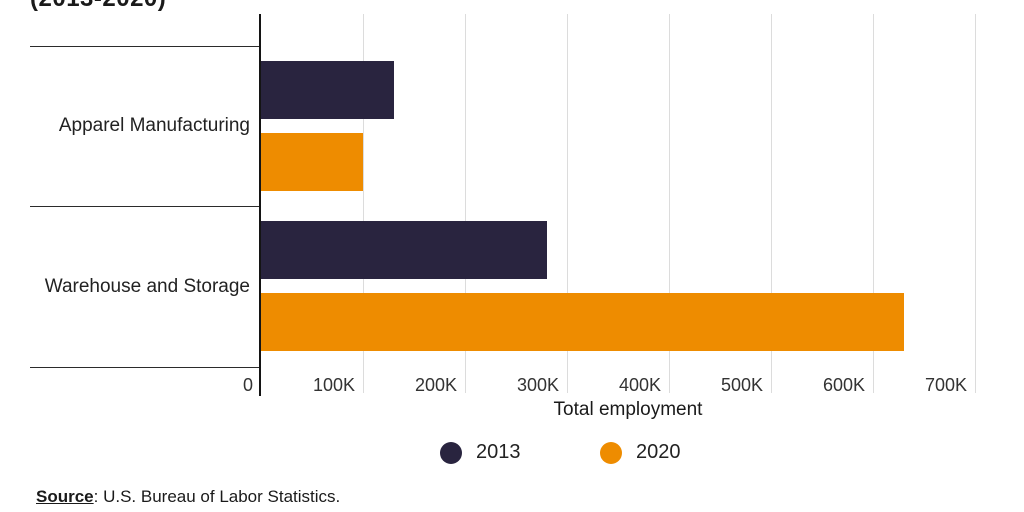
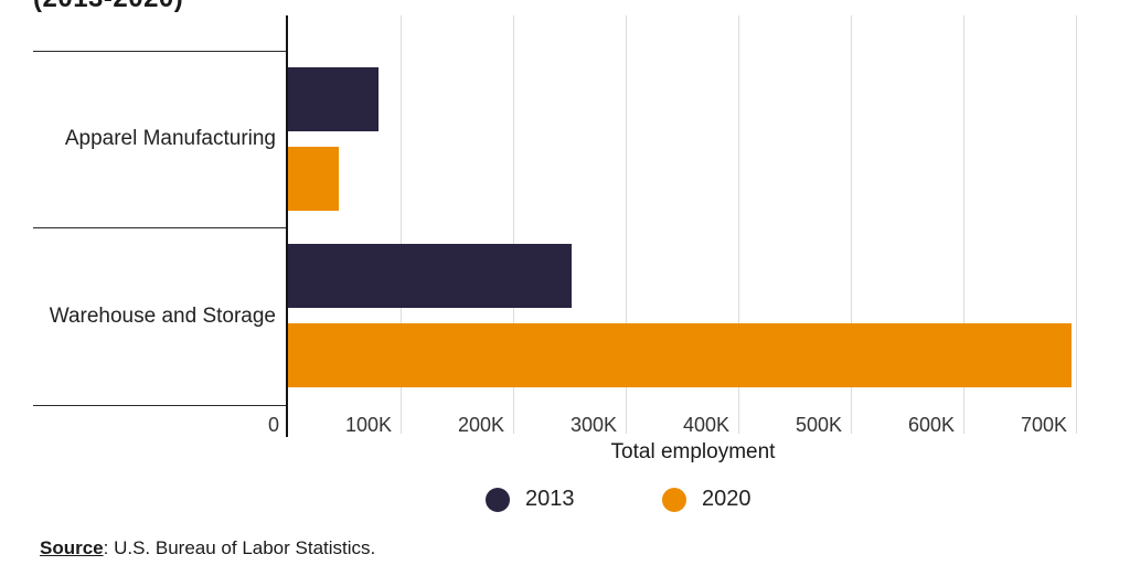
2013/Apparel Manufacturing: 130K -> 80K
2020/Apparel Manufacturing: 100K -> 40K
2013/Warehouse and Storage: 280K -> 250K
2020/Warehouse and Storage: 630K -> 700K
